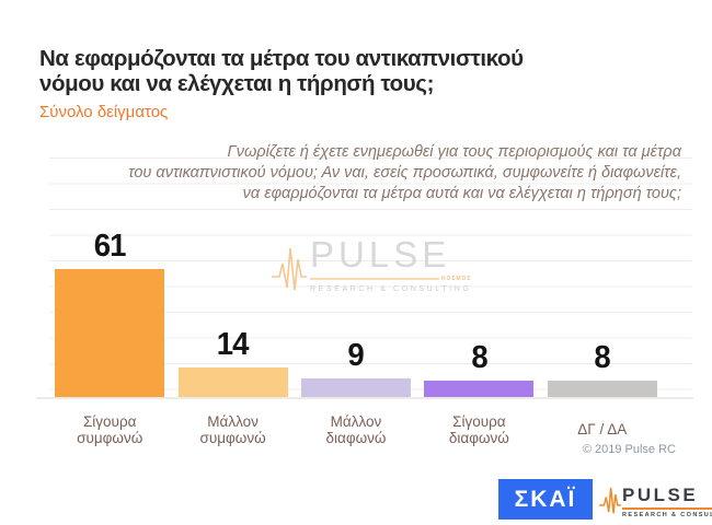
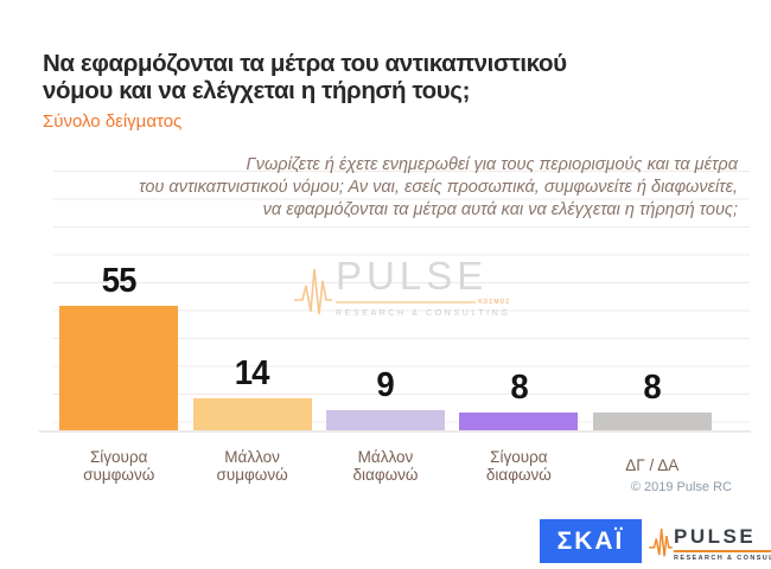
Σίγουρα συμφωνώ: 61 -> 55
